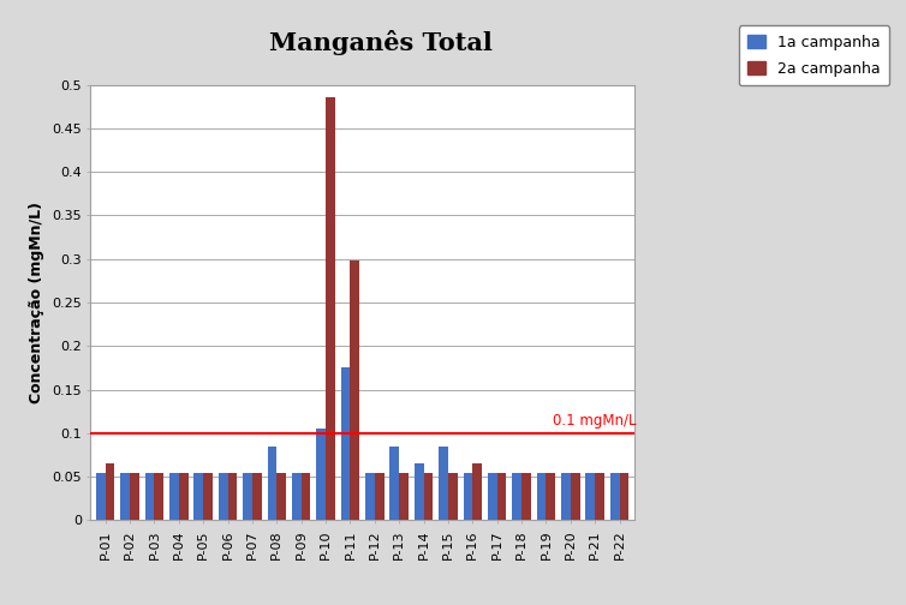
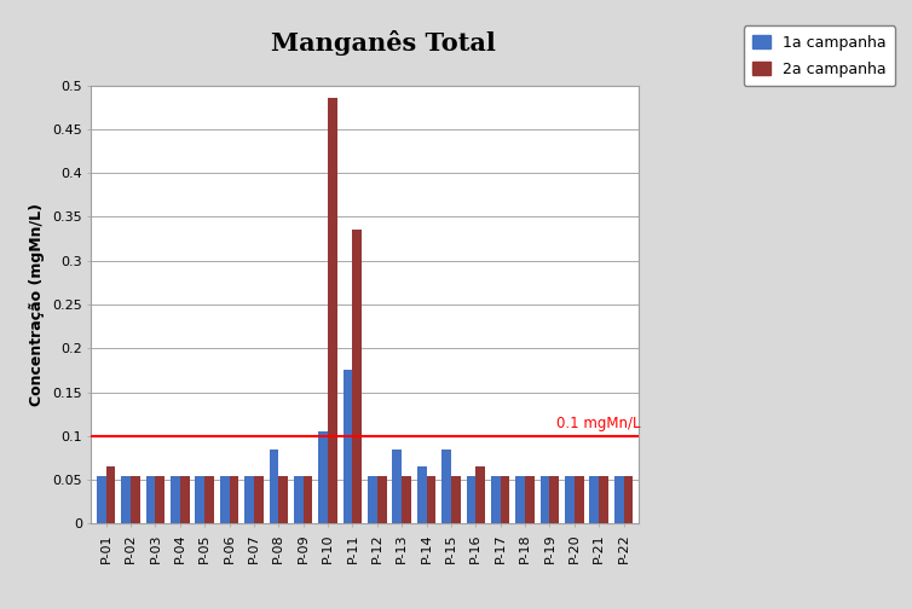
2a campanha/P-11: 0.298 -> 0.335
